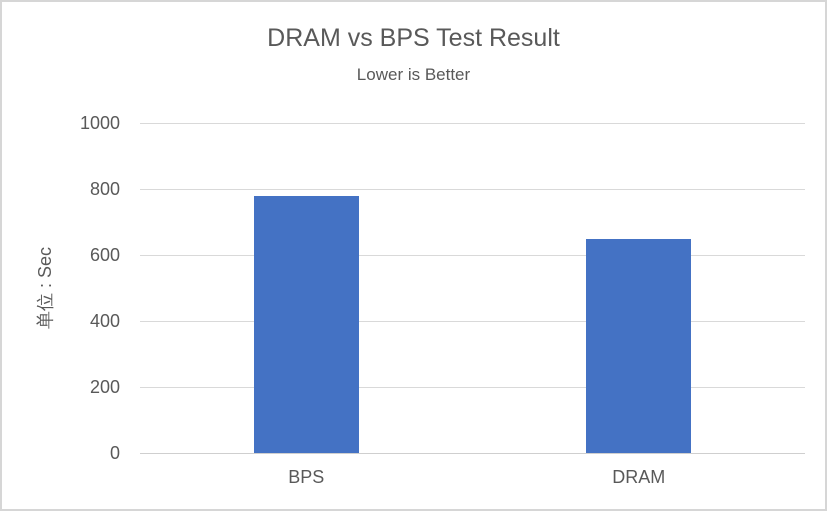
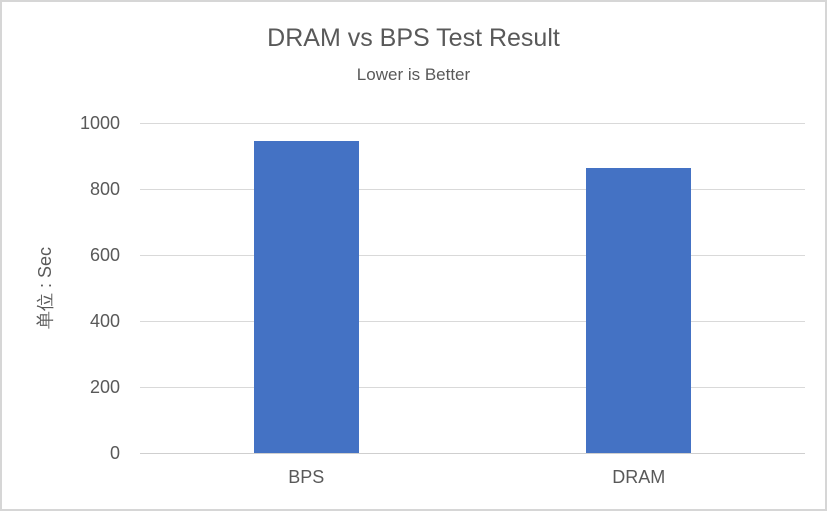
BPS: 780 -> 940
DRAM: 650 -> 860
